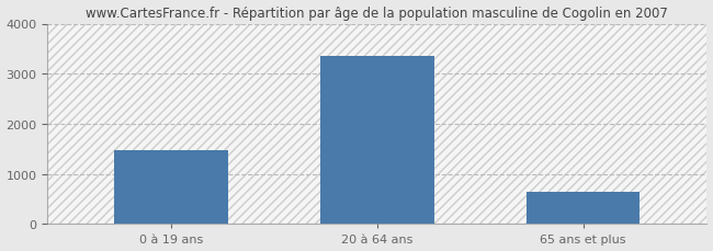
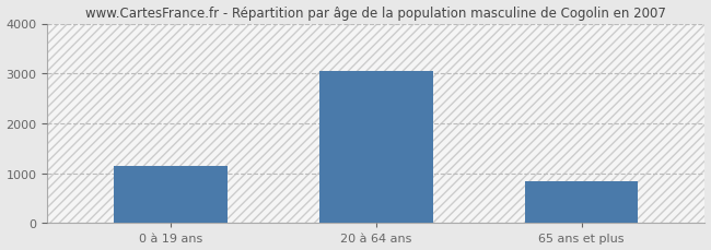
0 à 19 ans: 1480 -> 1150
20 à 64 ans: 3360 -> 3050
65 ans et plus: 650 -> 850
